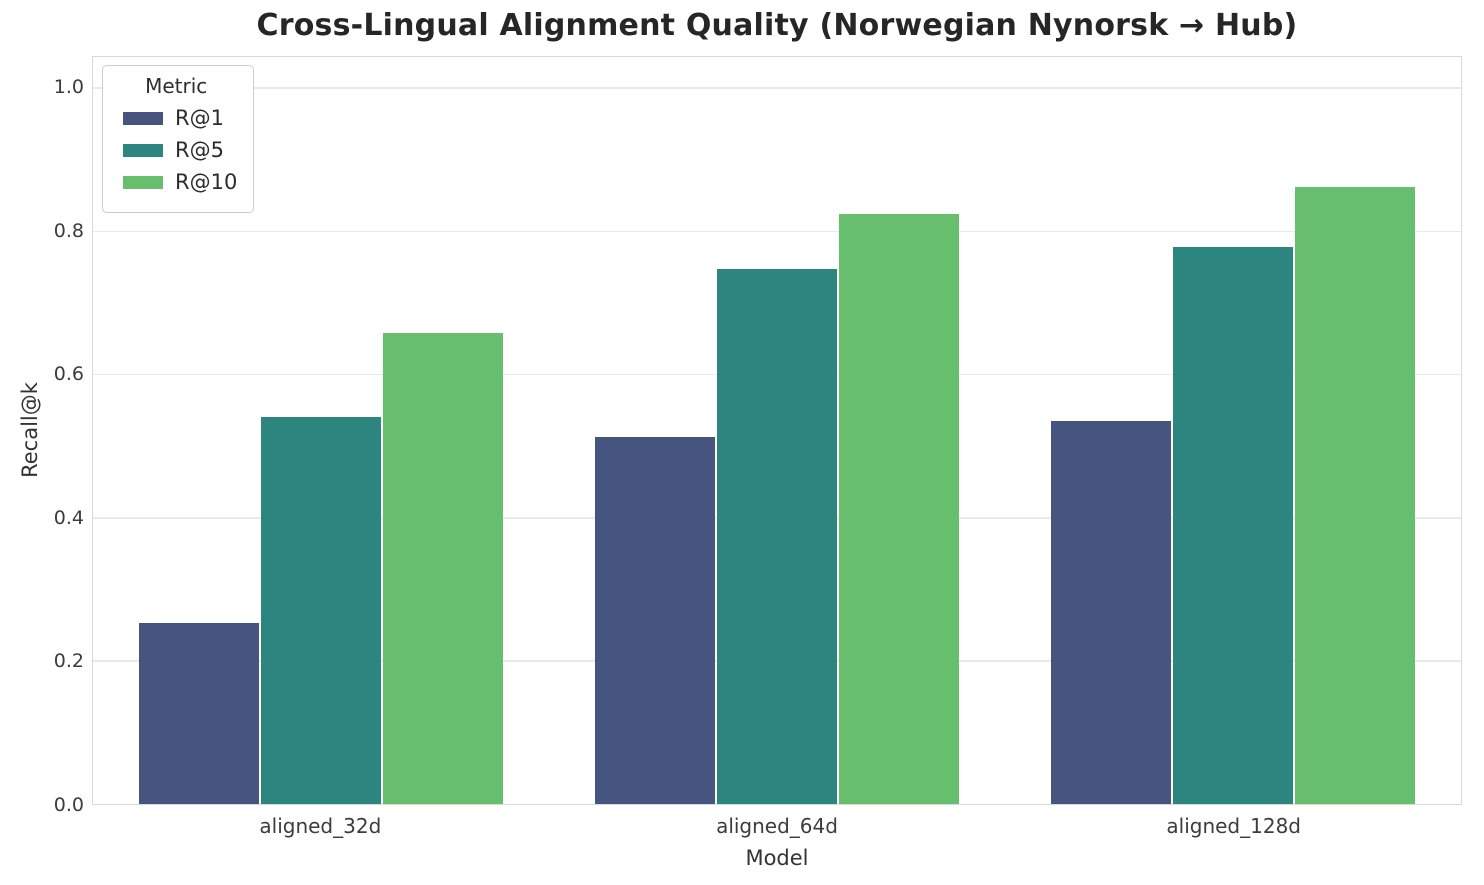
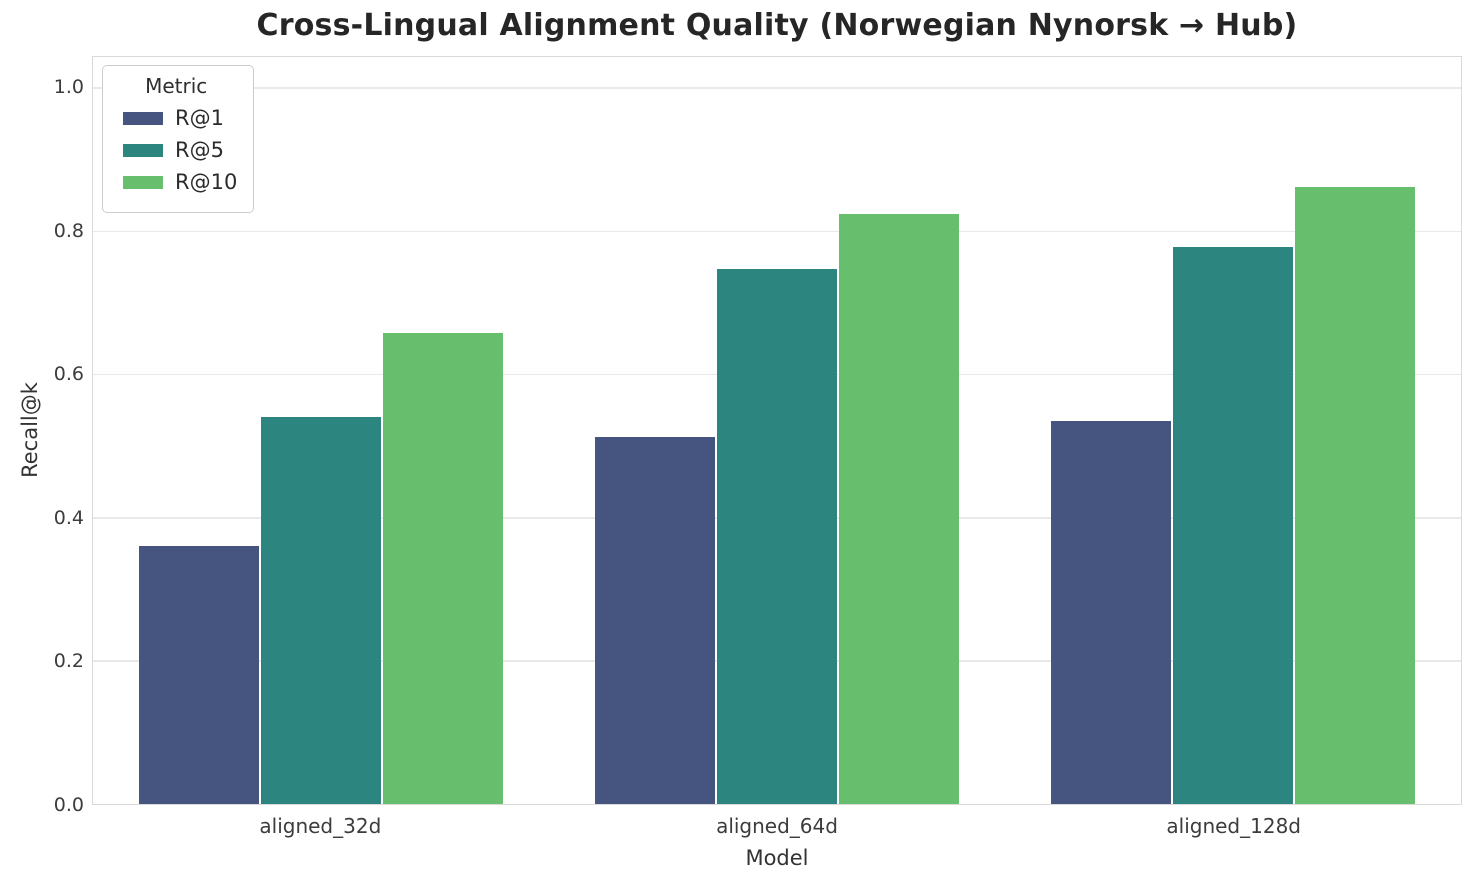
R@1/aligned_32d: 0.25 -> 0.36
